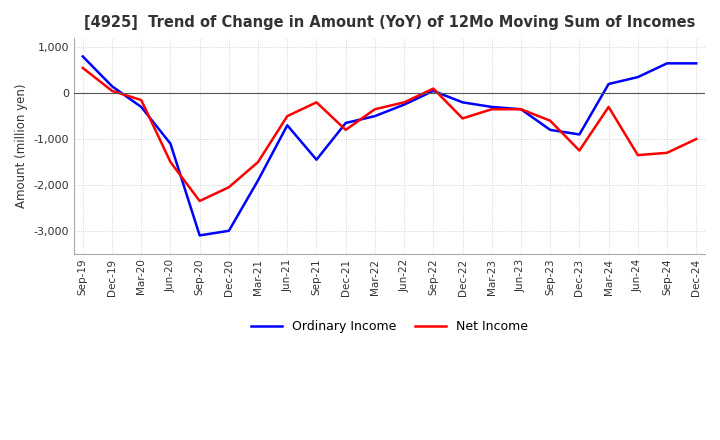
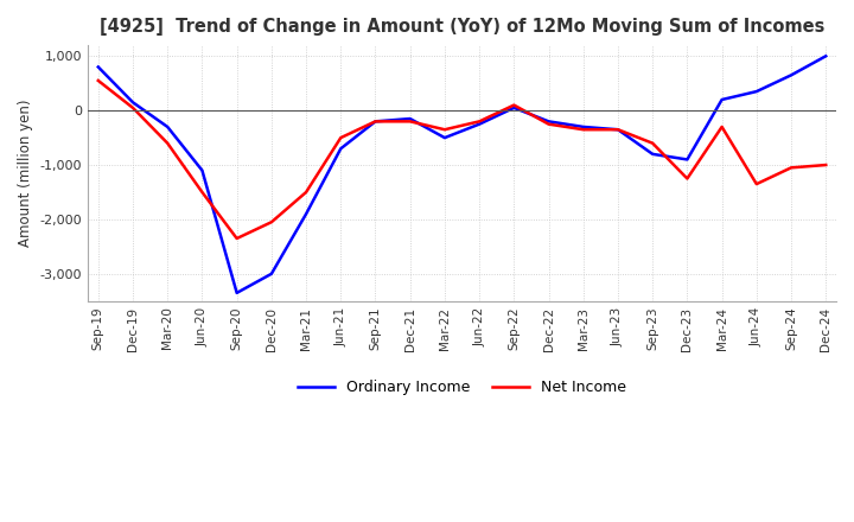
Net Income/Mar-20: -150 -> -600
Ordinary Income/Sep-20: -3,100 -> -3,350
Ordinary Income/Sep-21: -1,450 -> -200
Ordinary Income/Dec-21: -650 -> -150
Net Income/Dec-21: -800 -> -200
Net Income/Dec-22: -550 -> -250
Net Income/Sep-24: -1,300 -> -1,050
Ordinary Income/Dec-24: 650 -> 1,000
